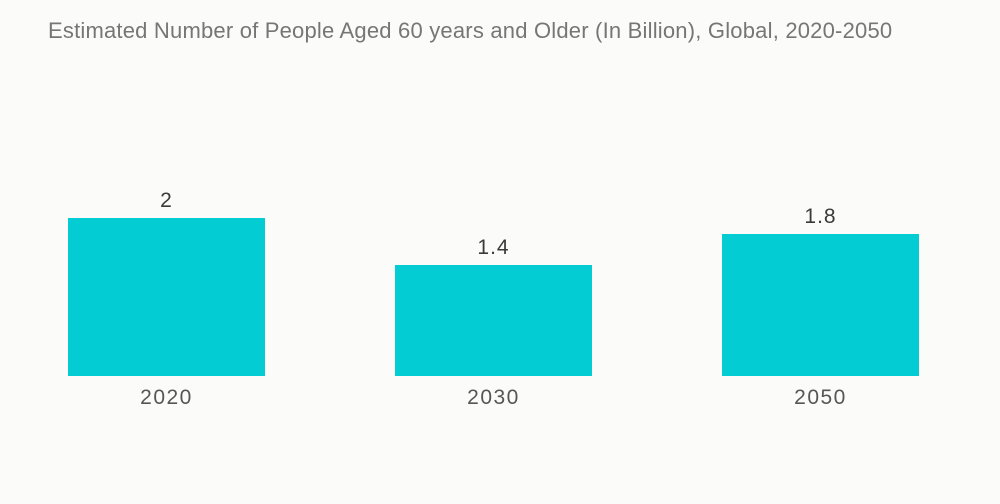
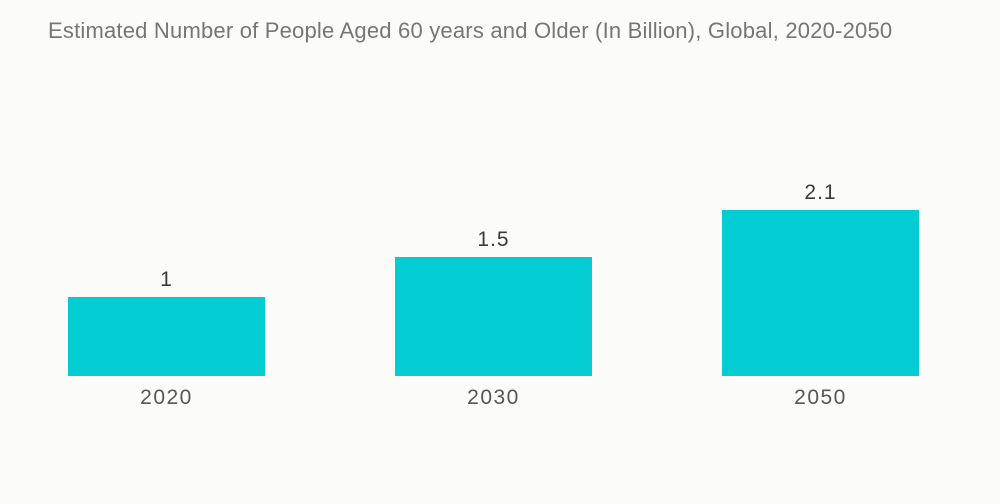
2020: 2 -> 1
2030: 1.4 -> 1.5
2050: 1.8 -> 2.1
